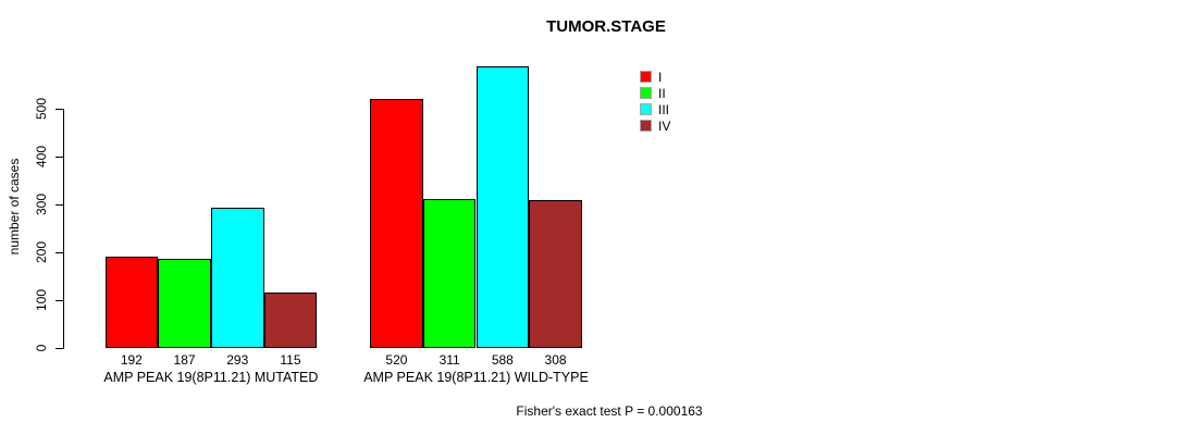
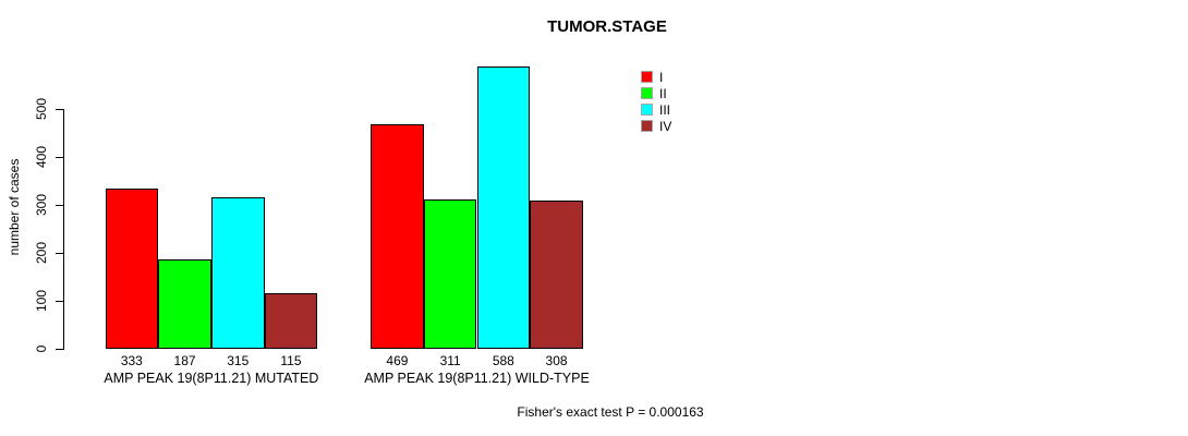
I/AMP PEAK 19(8P11.21) MUTATED: 192 -> 333
III/AMP PEAK 19(8P11.21) MUTATED: 293 -> 315
I/AMP PEAK 19(8P11.21) WILD-TYPE: 520 -> 469
